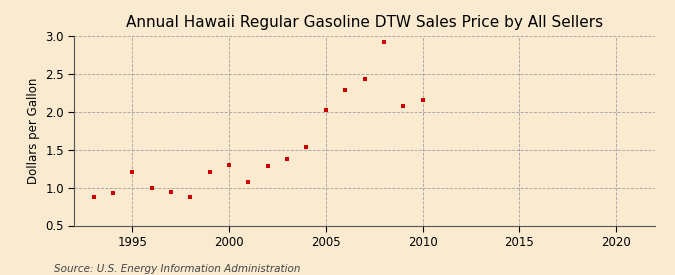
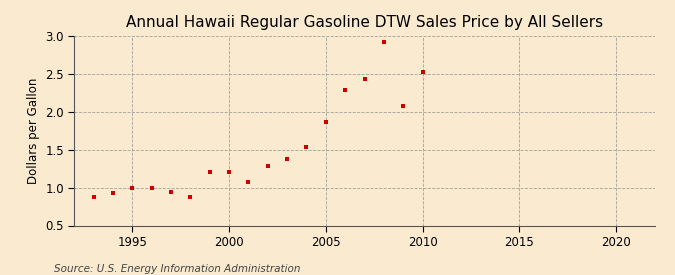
1995: 1.20 -> 1.00
2000: 1.30 -> 1.21
2005: 2.02 -> 1.87
2010: 2.16 -> 2.52
